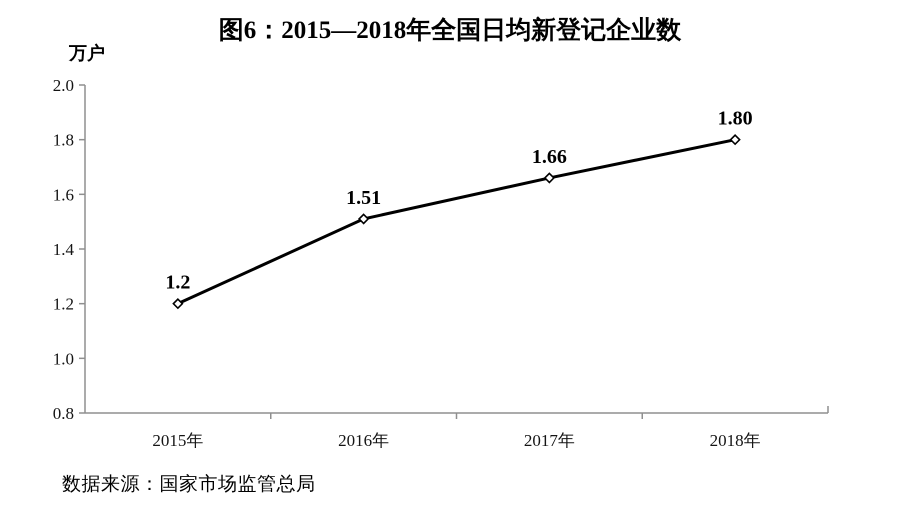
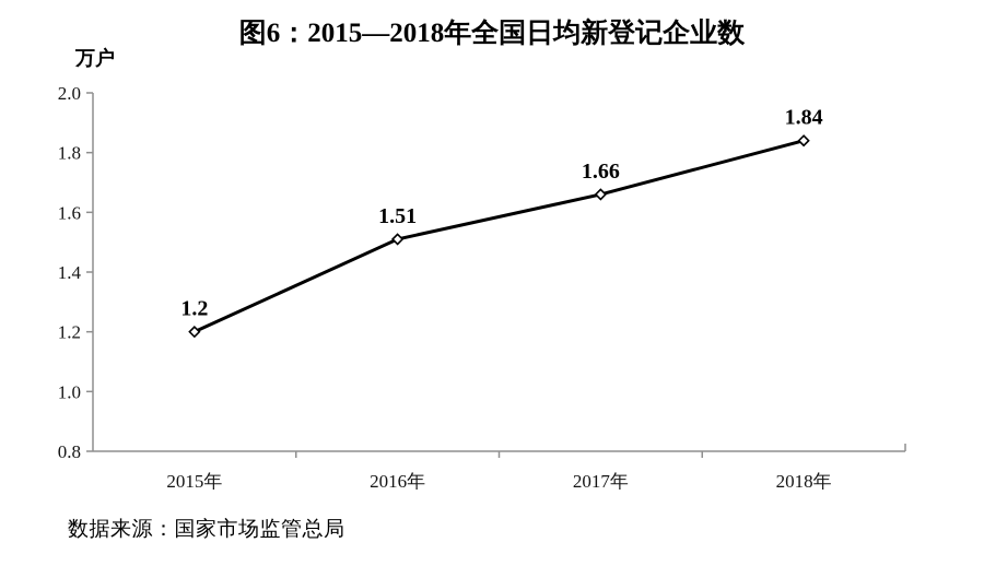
2018年: 1.80 -> 1.84
